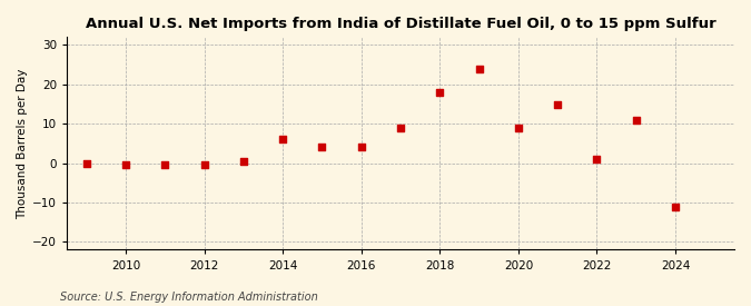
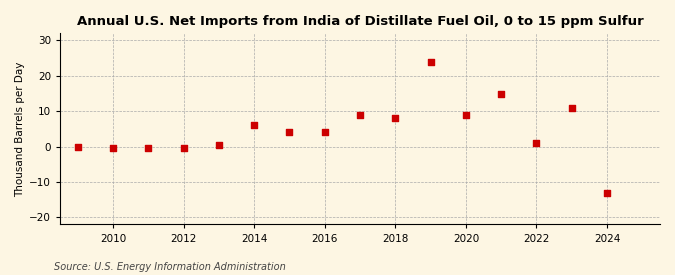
2018: 18.0 -> 8.0
2024: -11.0 -> -13.0
